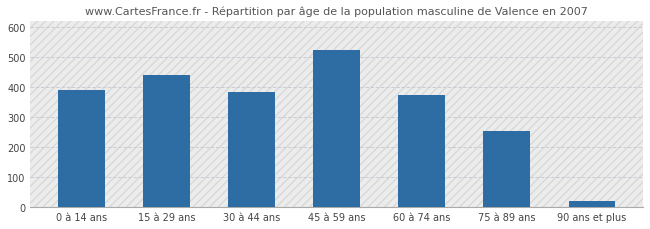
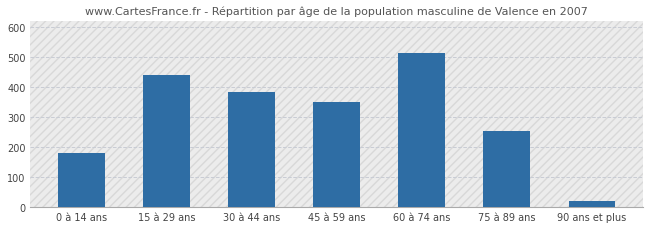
0 à 14 ans: 390 -> 180
45 à 59 ans: 525 -> 350
60 à 74 ans: 375 -> 515
